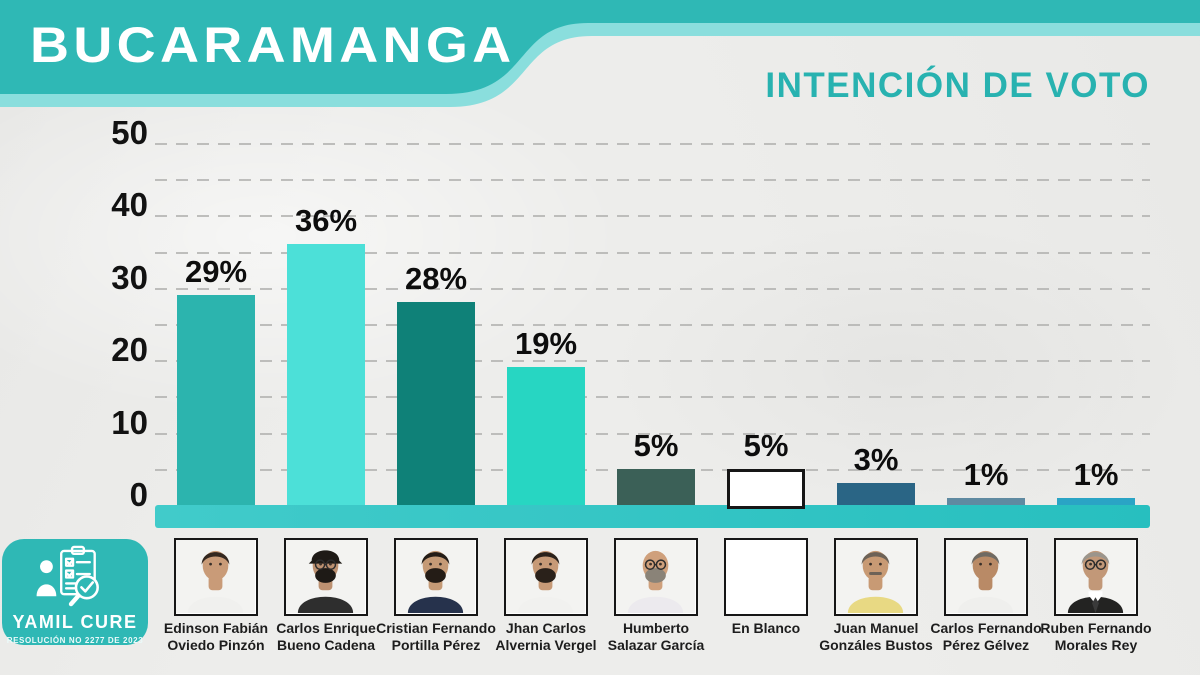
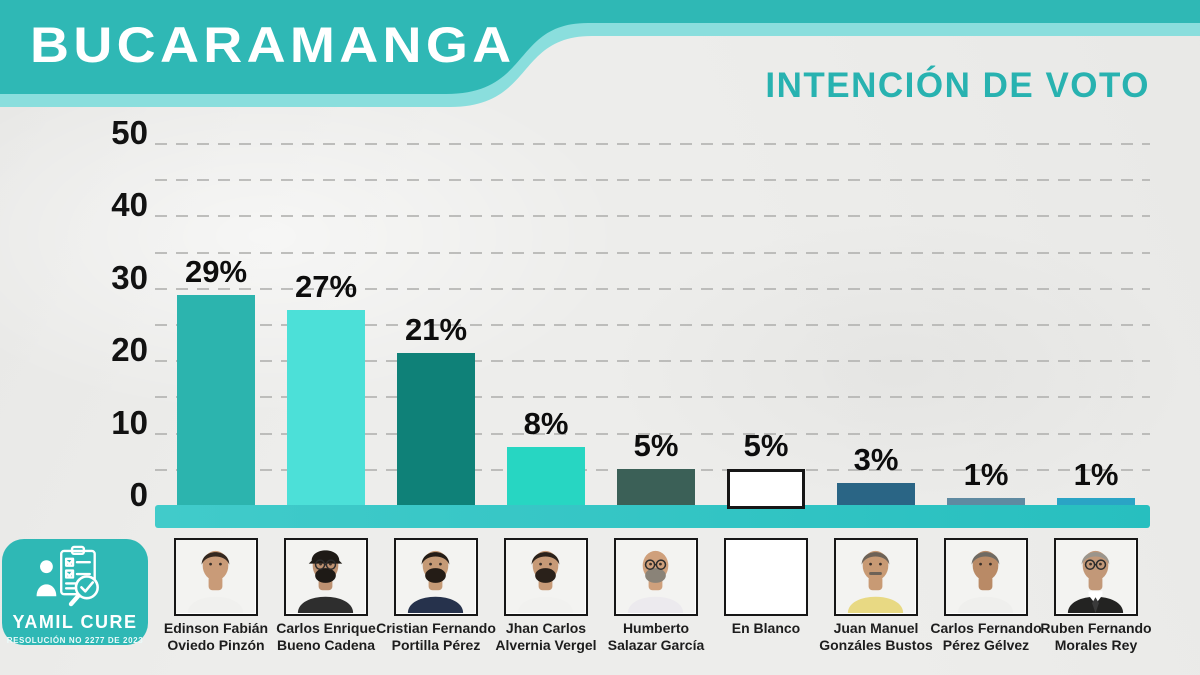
Carlos Enrique Bueno Cadena: 36% -> 27%
Cristian Fernando Portilla Pérez: 28% -> 21%
Jhan Carlos Alvernia Vergel: 19% -> 8%
